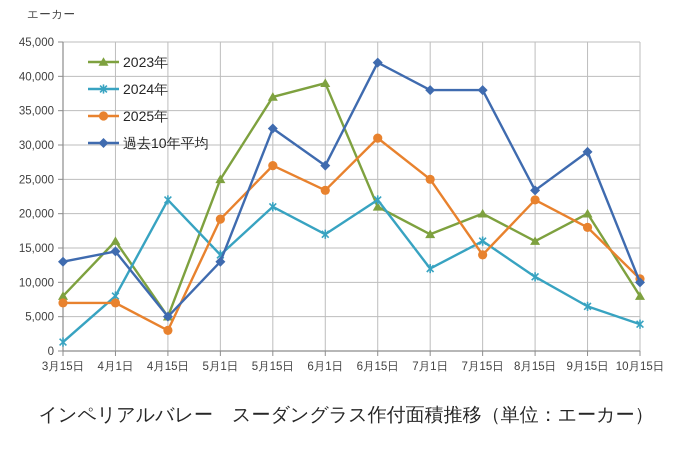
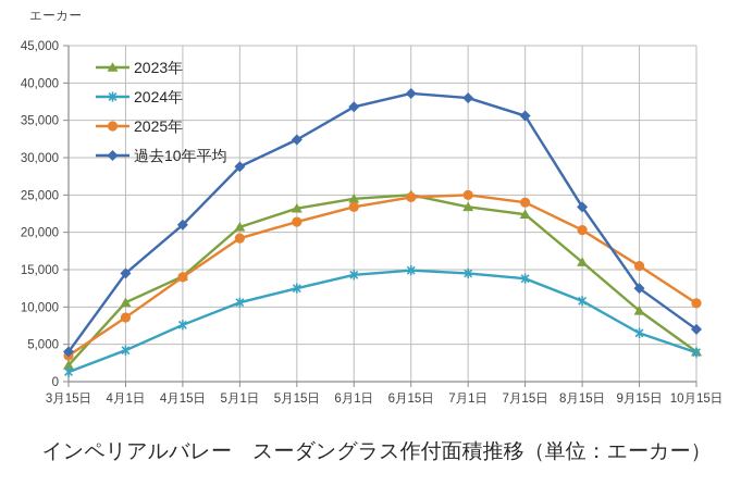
2023年/3月15日: 8000 -> 2000
2025年/3月15日: 7000 -> 4000
過去10年平均/3月15日: 13000 -> 4000
2023年/4月1日: 16000 -> 11000
2024年/4月1日: 8000 -> 4000
2025年/4月1日: 7000 -> 9000
2023年/4月15日: 5000 -> 14000
2024年/4月15日: 22000 -> 8000
2025年/4月15日: 3000 -> 14000
過去10年平均/4月15日: 5000 -> 21000
2023年/5月1日: 25000 -> 21000
2024年/5月1日: 14000 -> 11000
過去10年平均/5月1日: 13000 -> 29000
2023年/5月15日: 37000 -> 23000
2024年/5月15日: 21000 -> 12000
2025年/5月15日: 27000 -> 21000
2023年/6月1日: 39000 -> 24000
2024年/6月1日: 17000 -> 14000
過去10年平均/6月1日: 27000 -> 37000
2023年/6月15日: 21000 -> 25000
2024年/6月15日: 22000 -> 15000
2025年/6月15日: 31000 -> 25000
過去10年平均/6月15日: 42000 -> 39000
2023年/7月1日: 17000 -> 23000
2024年/7月1日: 12000 -> 14000
2023年/7月15日: 20000 -> 22000
2024年/7月15日: 16000 -> 14000
2025年/7月15日: 14000 -> 24000
過去10年平均/7月15日: 38000 -> 36000
2025年/8月15日: 22000 -> 20000
2023年/9月15日: 20000 -> 10000
2025年/9月15日: 18000 -> 16000
過去10年平均/9月15日: 29000 -> 12000
2023年/10月15日: 8000 -> 4000
過去10年平均/10月15日: 10000 -> 7000
